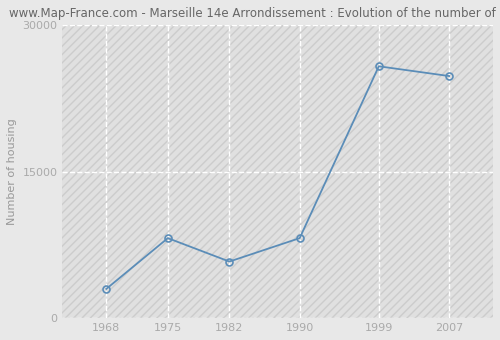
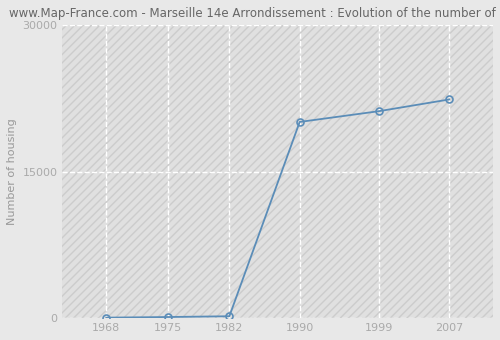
1968: 3000 -> 100
1975: 8200 -> 100
1982: 5800 -> 200
1990: 8200 -> 20100
1999: 25800 -> 21200
2007: 24800 -> 22400
